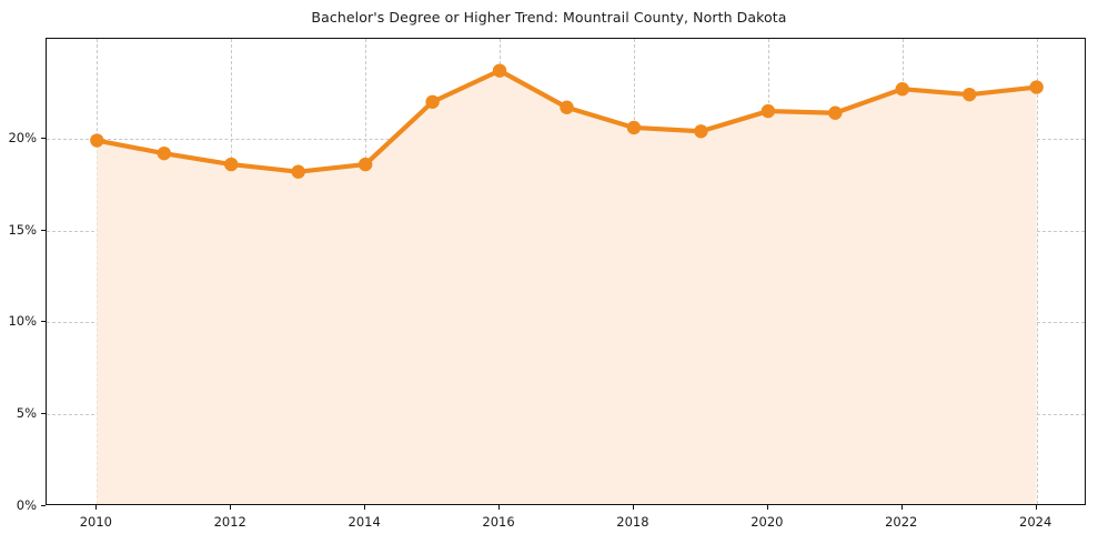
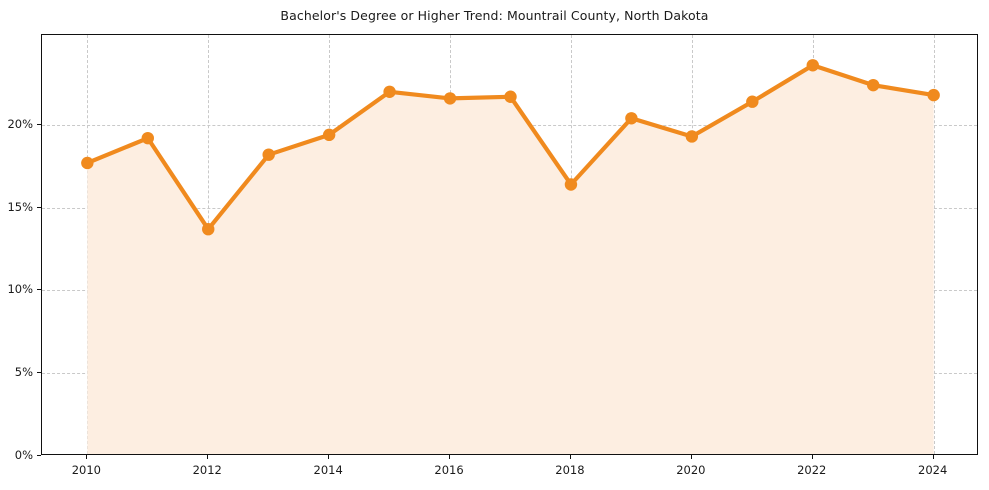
2010: 19.9% -> 17.7%
2012: 18.6% -> 13.7%
2014: 18.6% -> 19.4%
2016: 23.7% -> 21.6%
2018: 20.6% -> 16.4%
2020: 21.5% -> 19.3%
2022: 22.7% -> 23.6%
2024: 22.8% -> 21.8%
